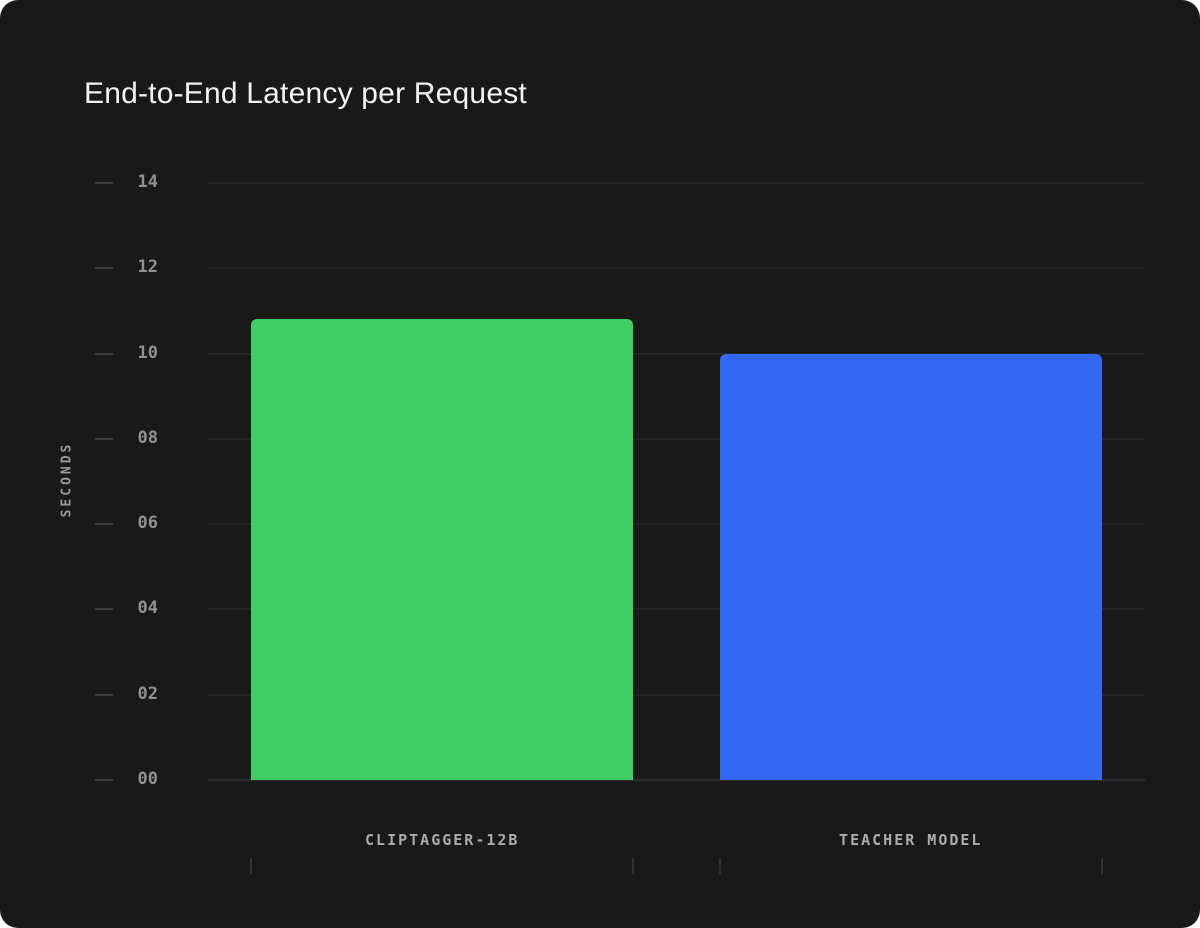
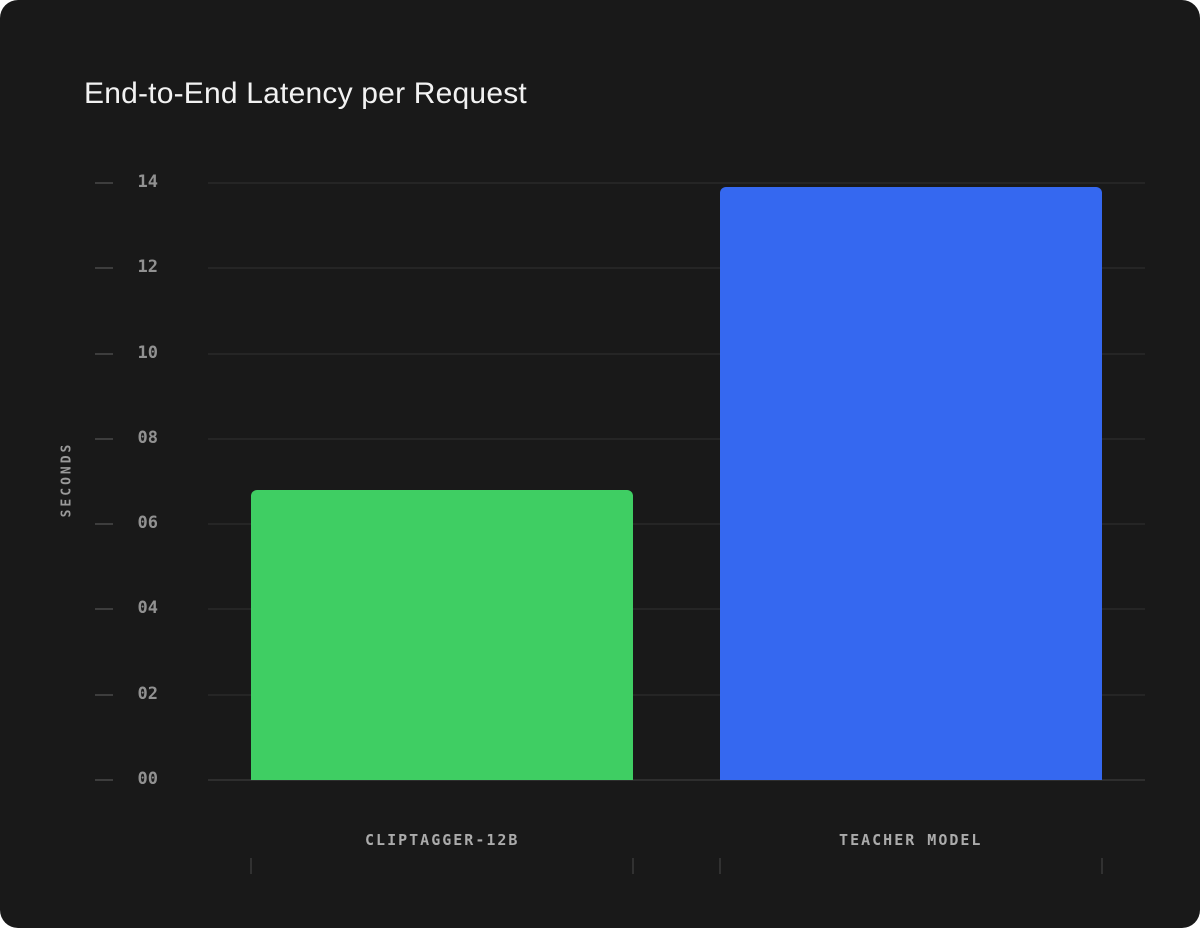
CLIPTAGGER-12B: 10.8 -> 6.8
TEACHER MODEL: 10.0 -> 13.9
